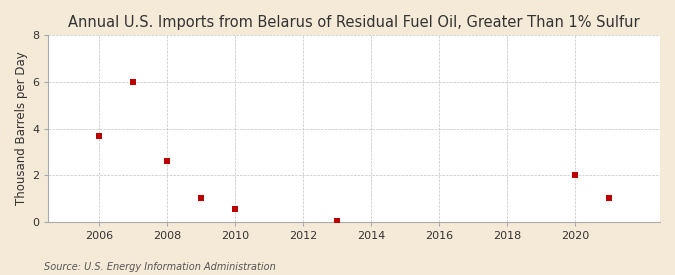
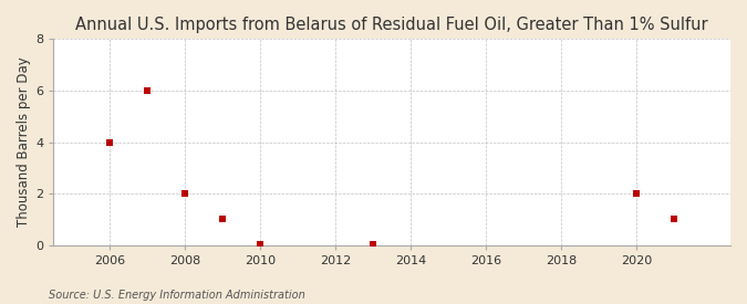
2006: 3.70 -> 4.00
2008: 2.60 -> 2.00
2010: 0.55 -> 0.03
